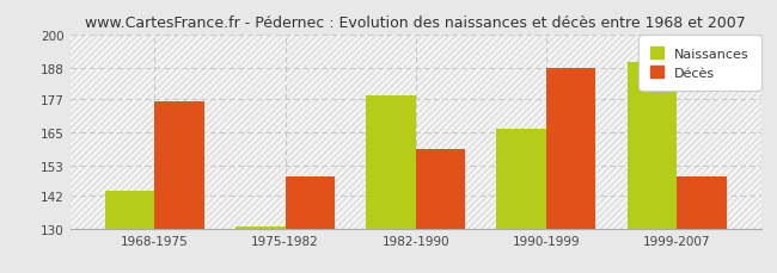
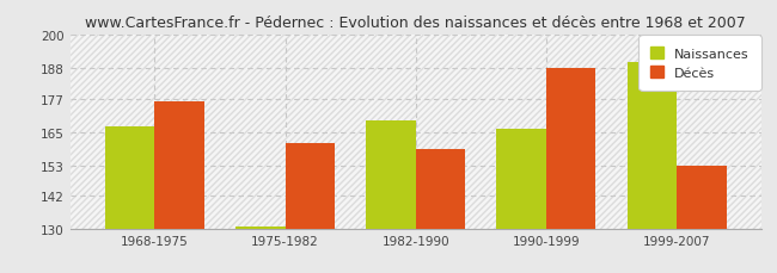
Naissances/1968-1975: 144 -> 167
Décès/1975-1982: 149 -> 161
Naissances/1982-1990: 178 -> 169
Décès/1999-2007: 149 -> 153
